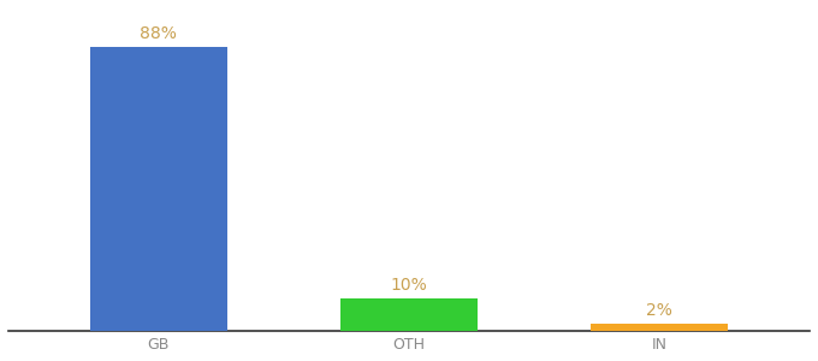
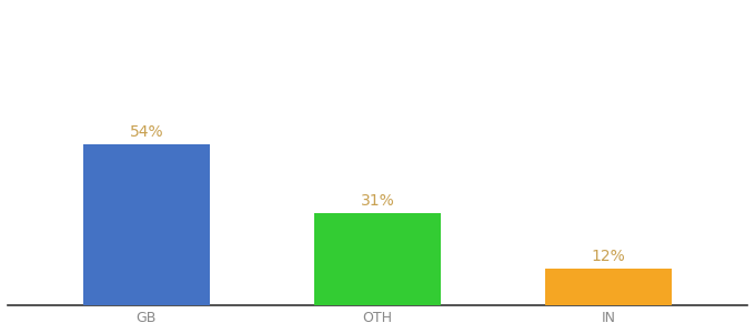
GB: 88% -> 54%
OTH: 10% -> 31%
IN: 2% -> 12%
